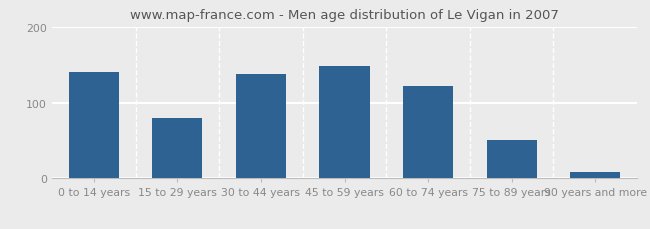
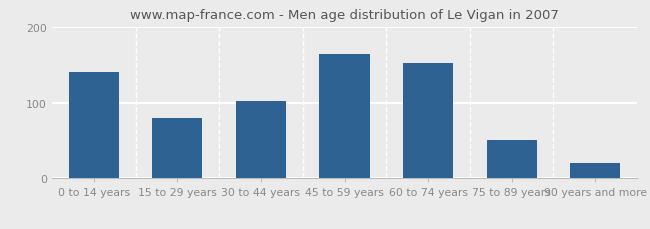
30 to 44 years: 138 -> 102
45 to 59 years: 148 -> 164
60 to 74 years: 122 -> 152
90 years and more: 8 -> 20
